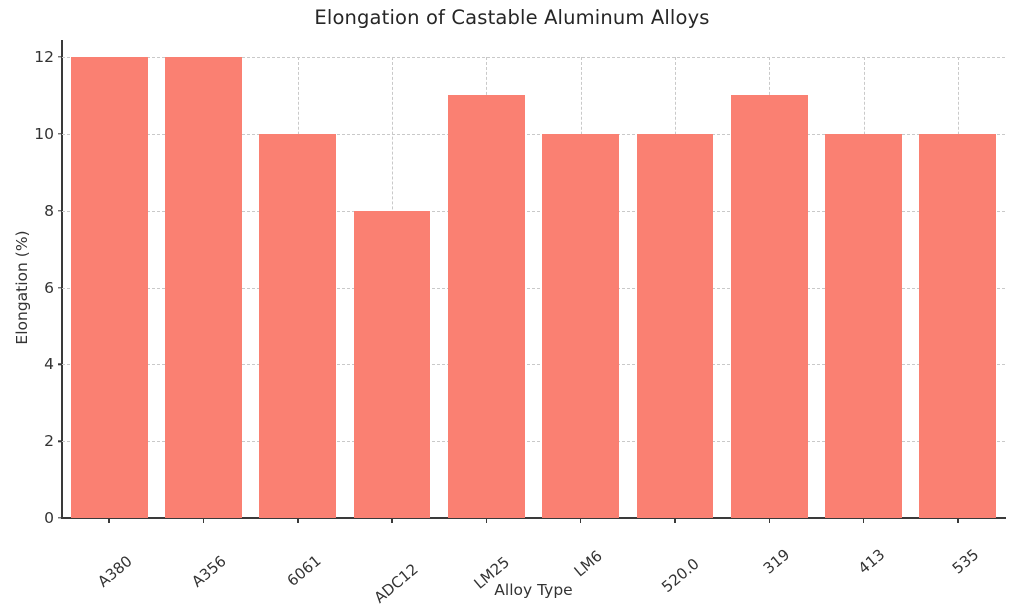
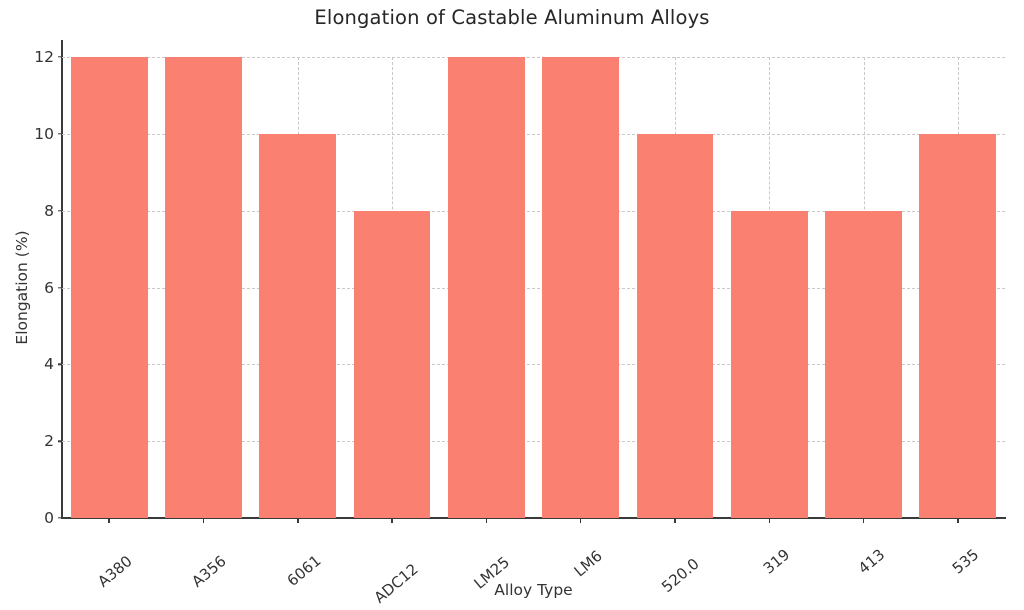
LM25: 11 -> 12
LM6: 10 -> 12
319: 11 -> 8
413: 10 -> 8
